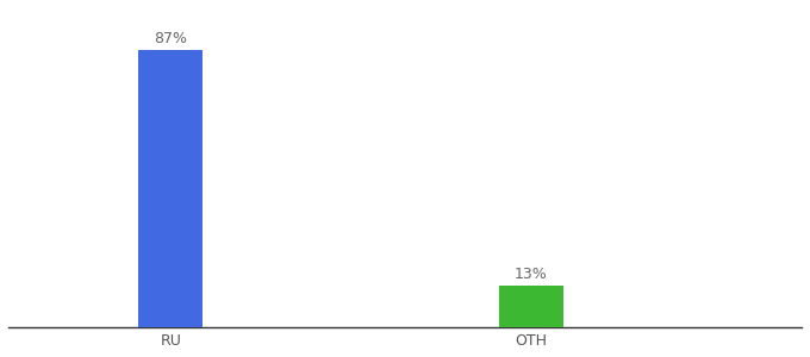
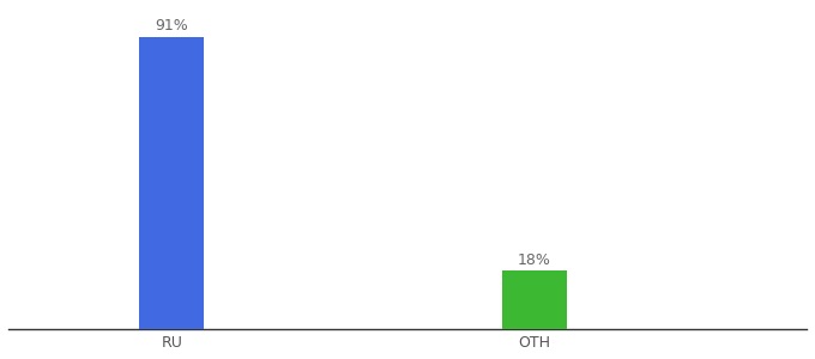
RU: 87% -> 91%
OTH: 13% -> 18%
